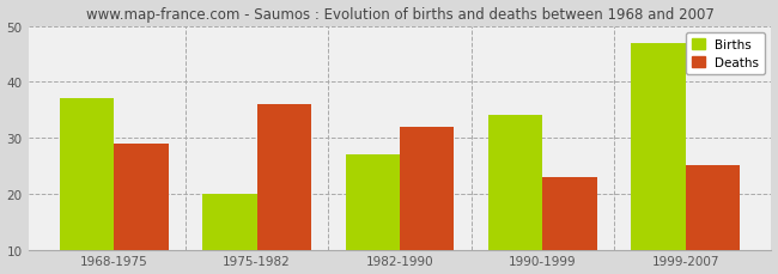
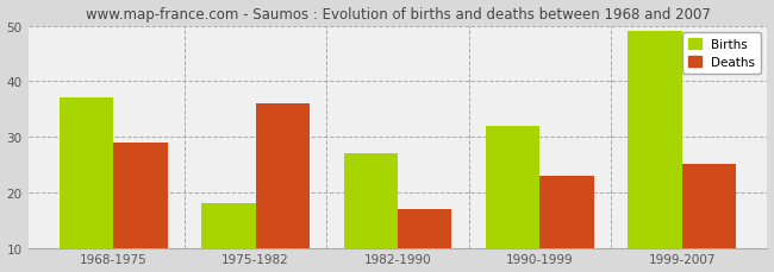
Births/1975-1982: 20 -> 18
Deaths/1982-1990: 32 -> 17
Births/1990-1999: 34 -> 32
Births/1999-2007: 47 -> 49
